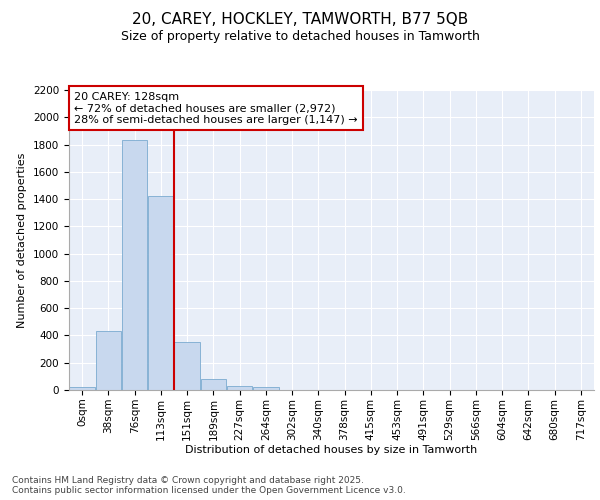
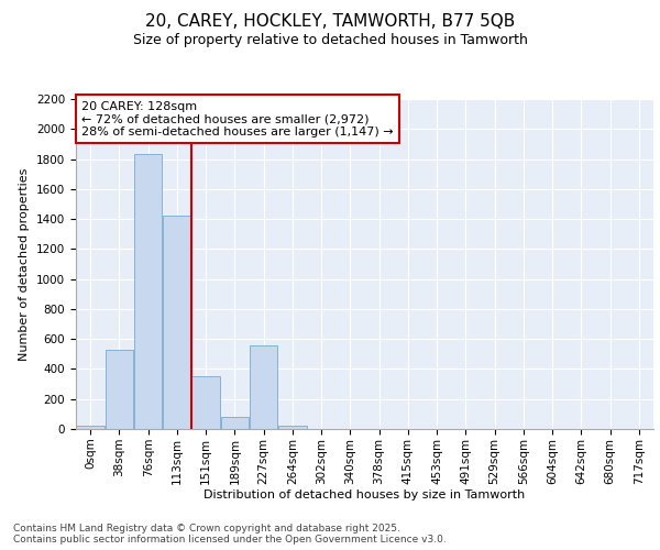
38sqm: 430 -> 530
227sqm: 30 -> 560
